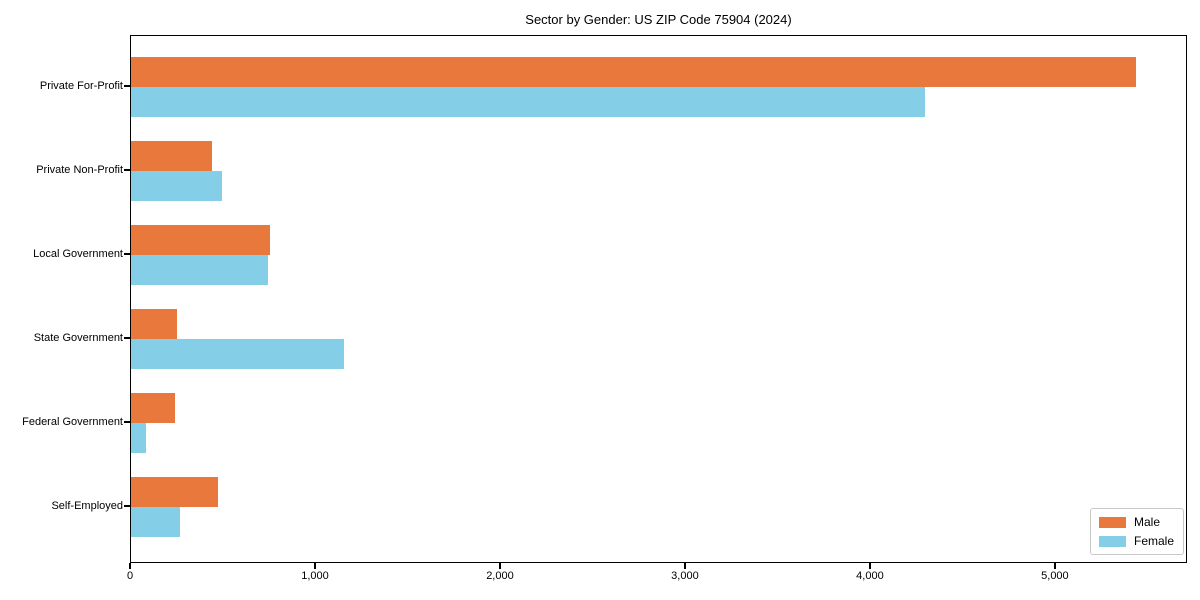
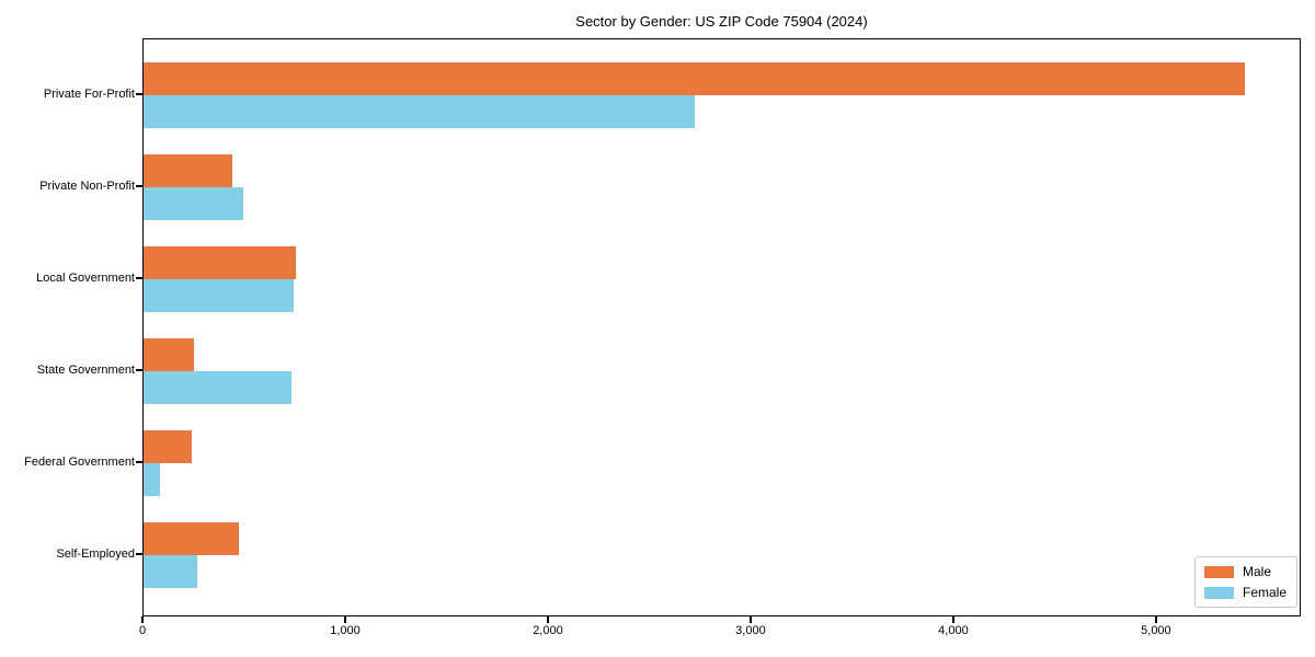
Female/Private For-Profit: 4290 -> 2720
Female/State Government: 1150 -> 730
